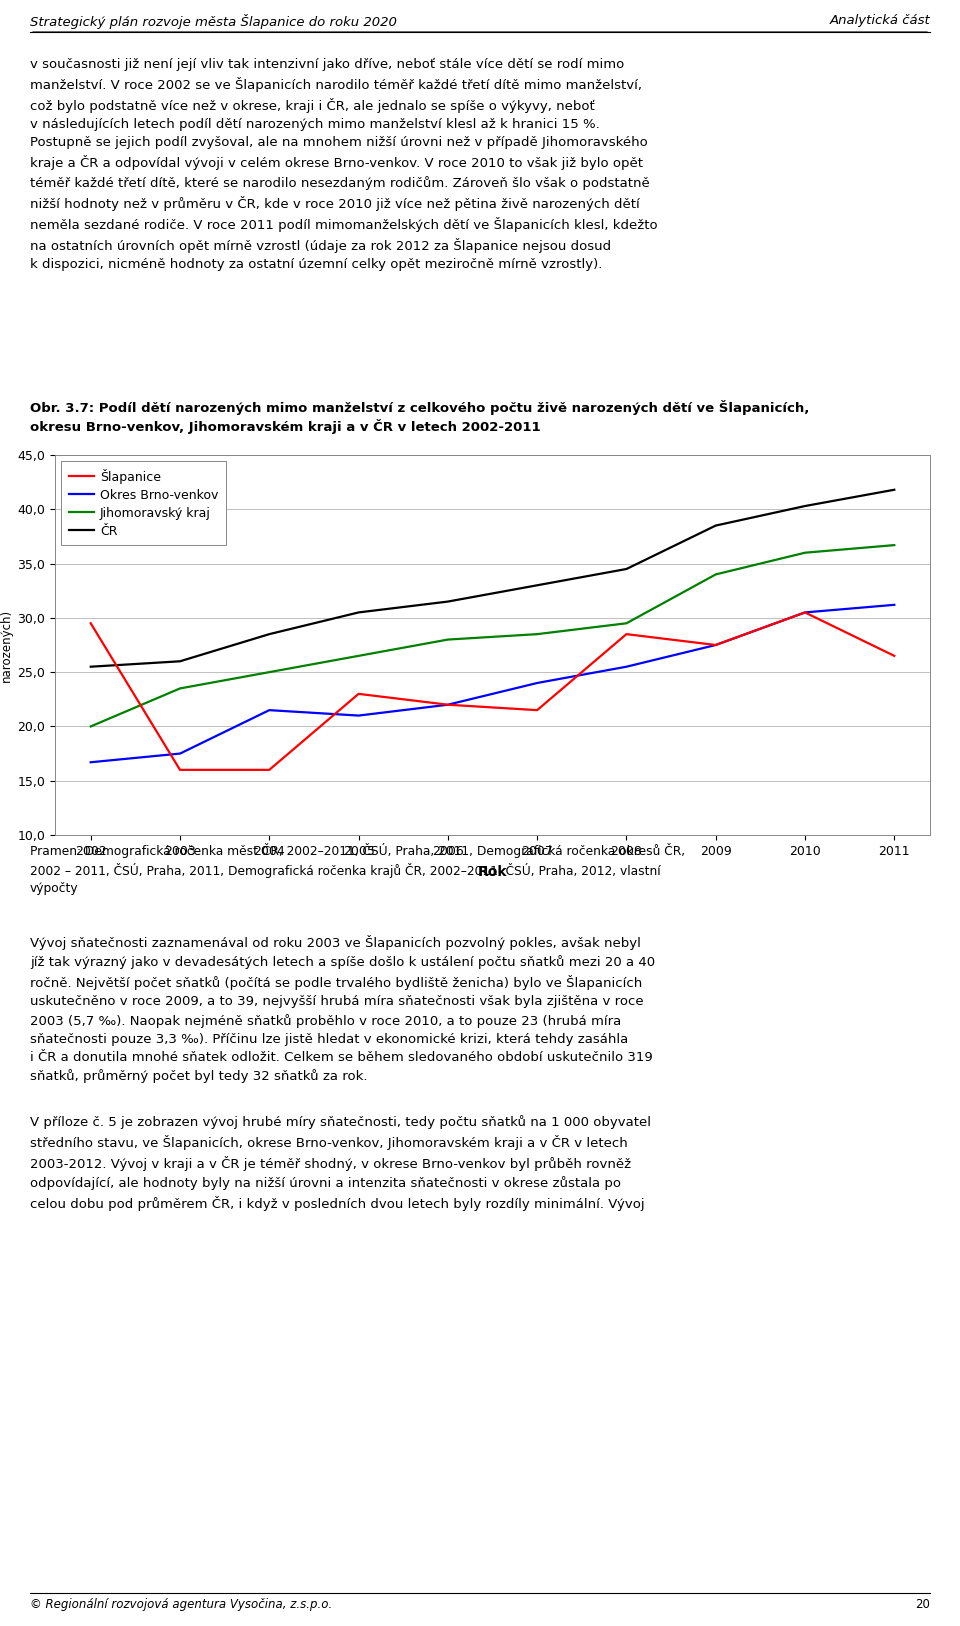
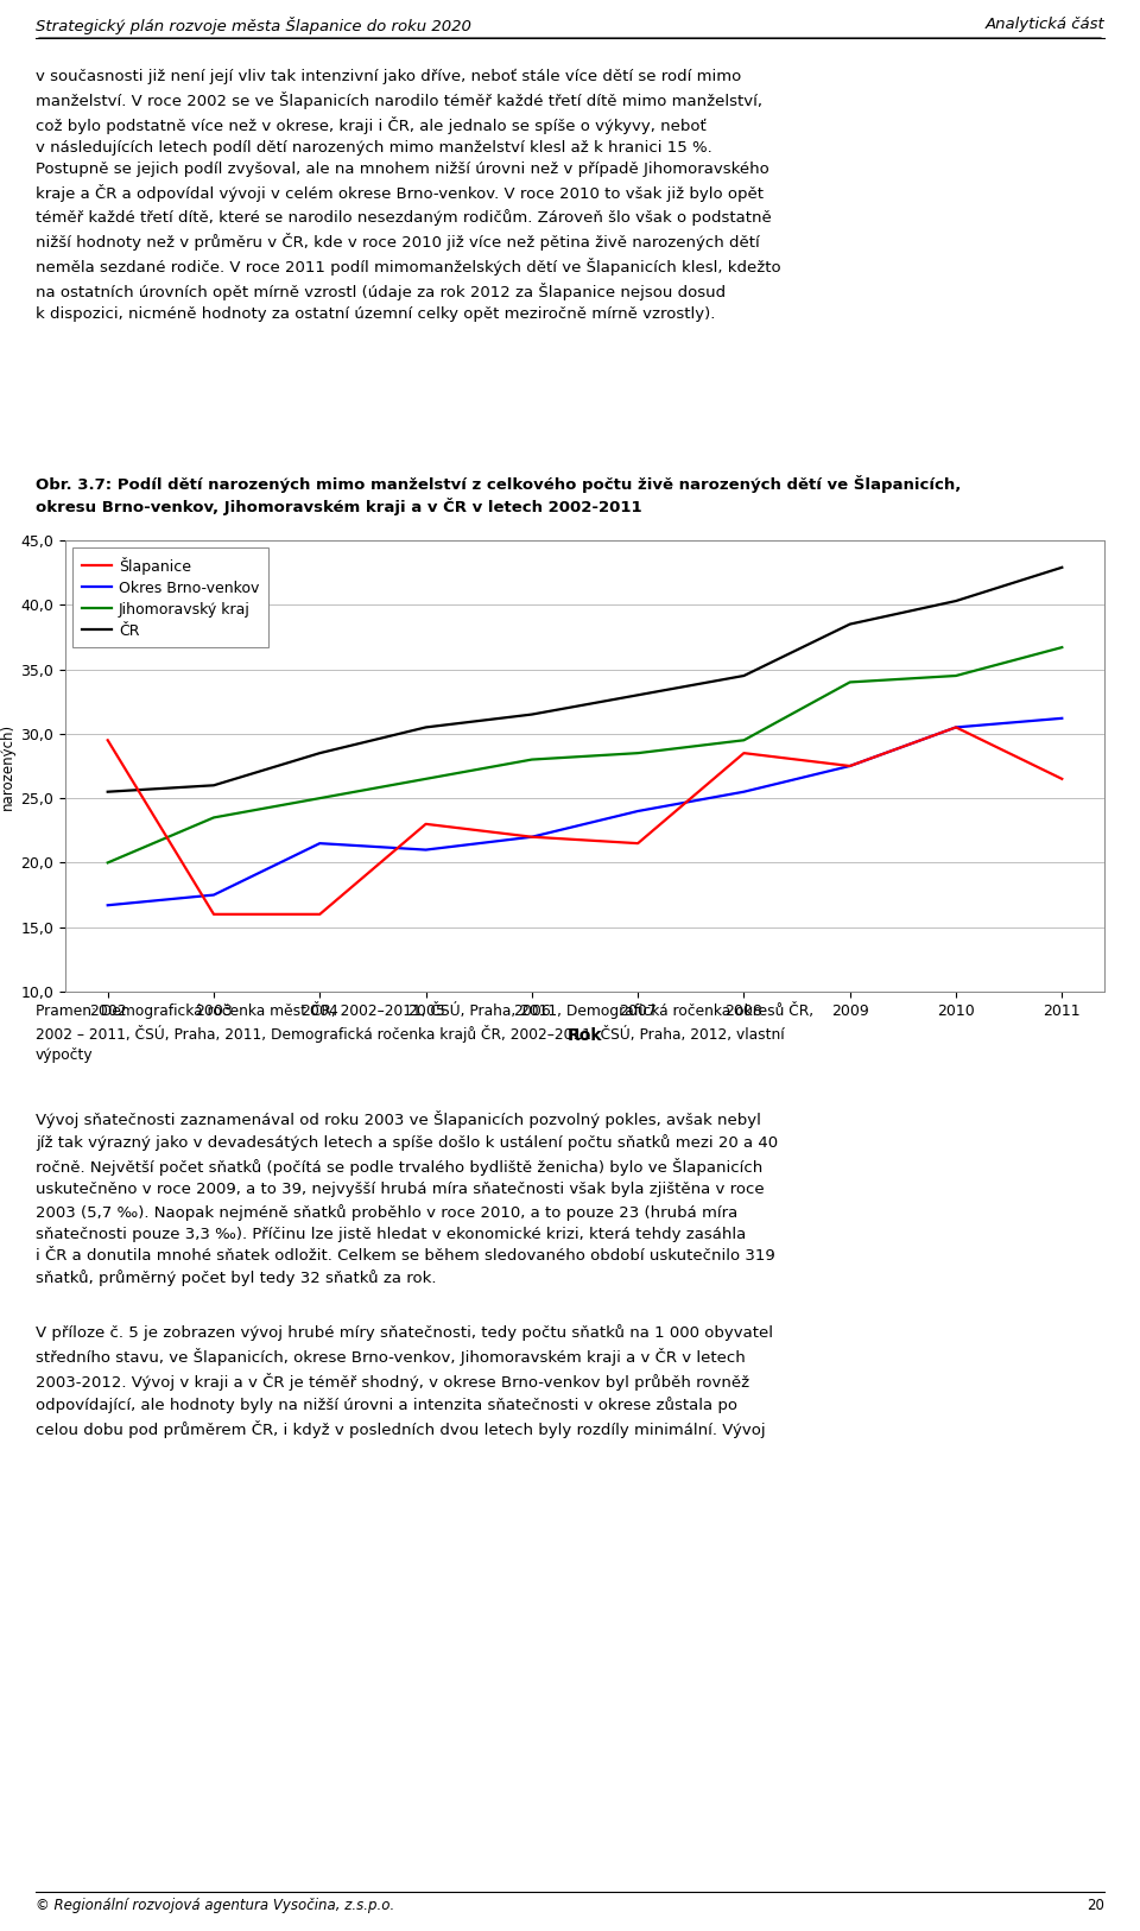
Jihomoravský kraj/2010: 36,0 -> 34,5
ČR/2011: 41,8 -> 42,9
